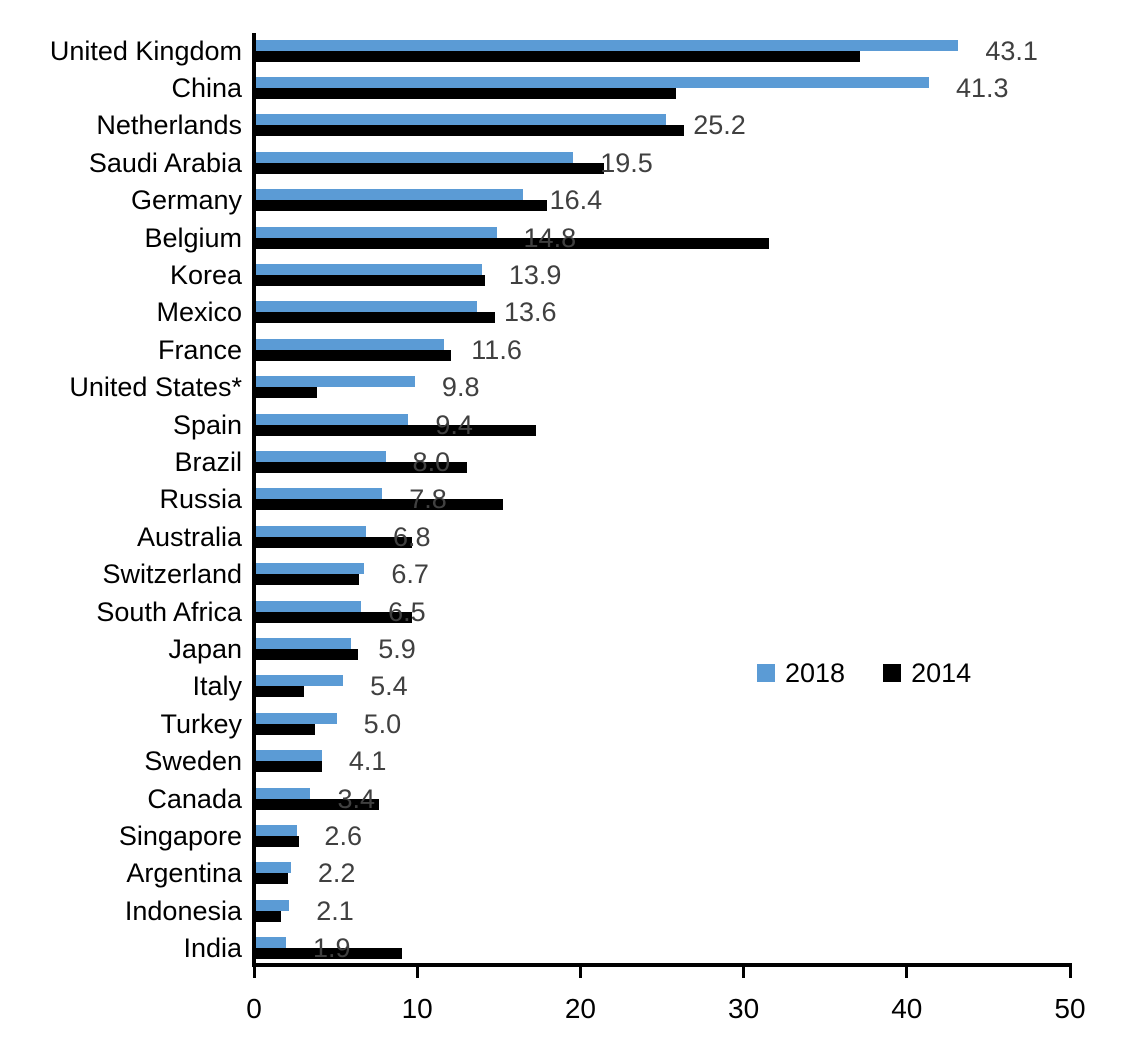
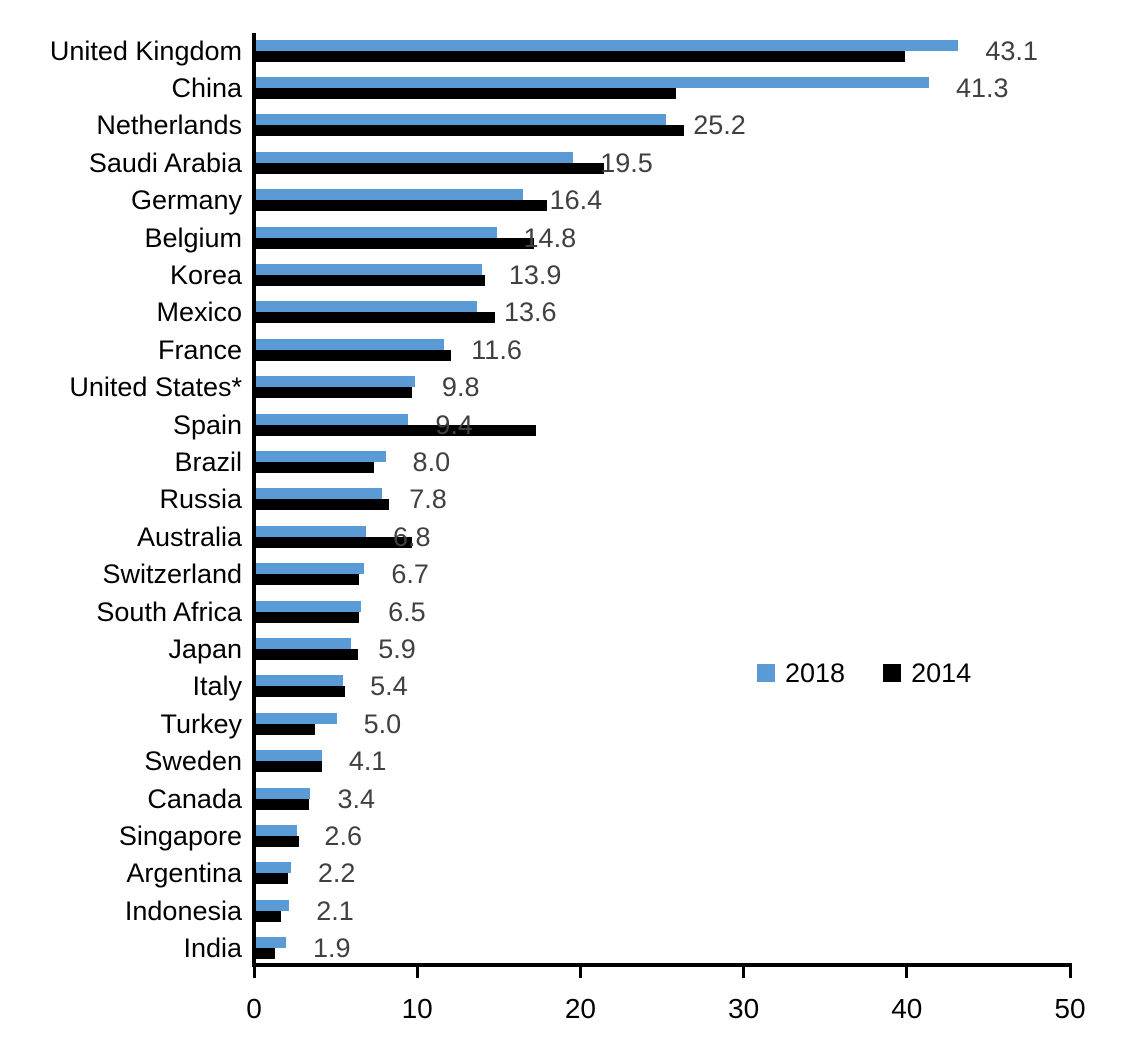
2014/United Kingdom: 37.1 -> 39.8
2014/Belgium: 31.5 -> 17.1
2014/United States*: 3.8 -> 9.6
2014/Brazil: 13.0 -> 7.3
2014/Russia: 15.2 -> 8.2
2014/South Africa: 9.6 -> 6.4
2014/Italy: 3.0 -> 5.5
2014/Canada: 7.6 -> 3.3
2014/India: 9.0 -> 1.2
